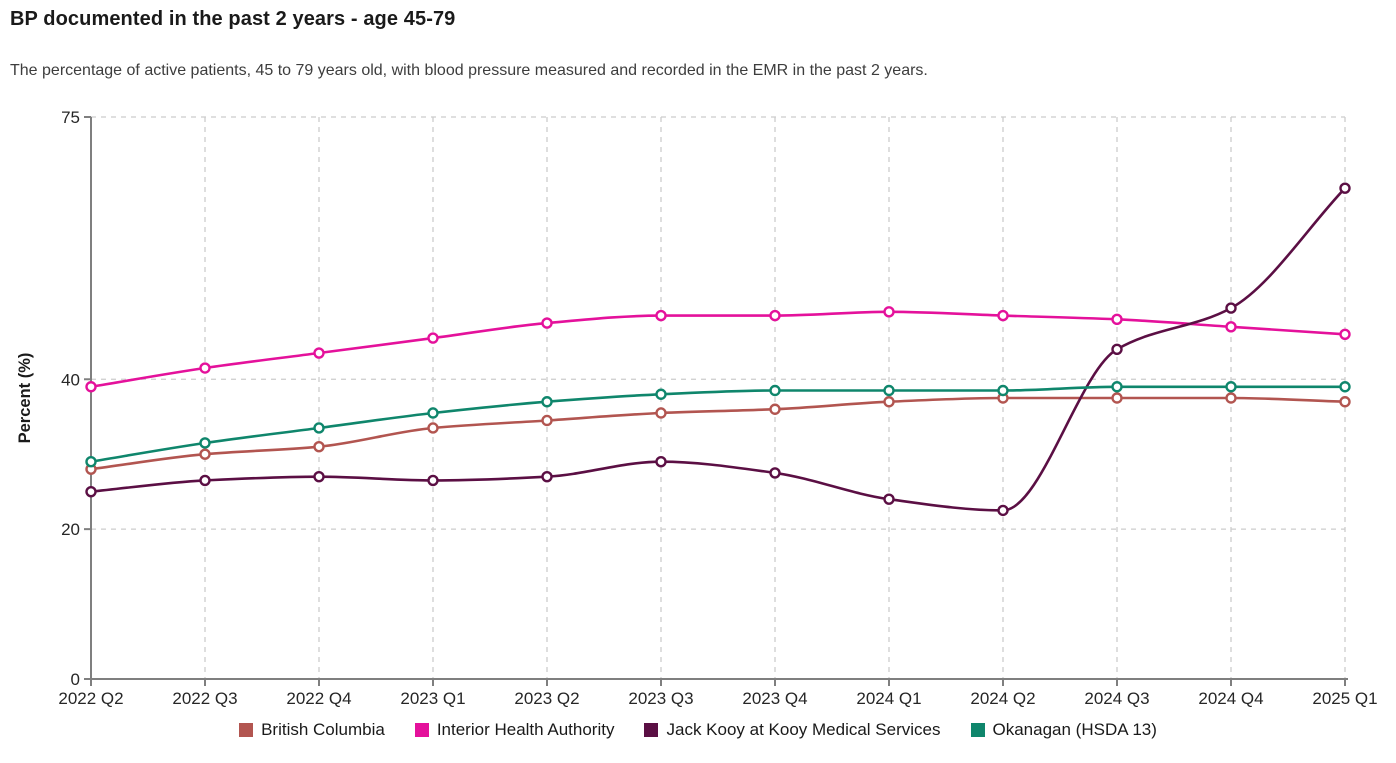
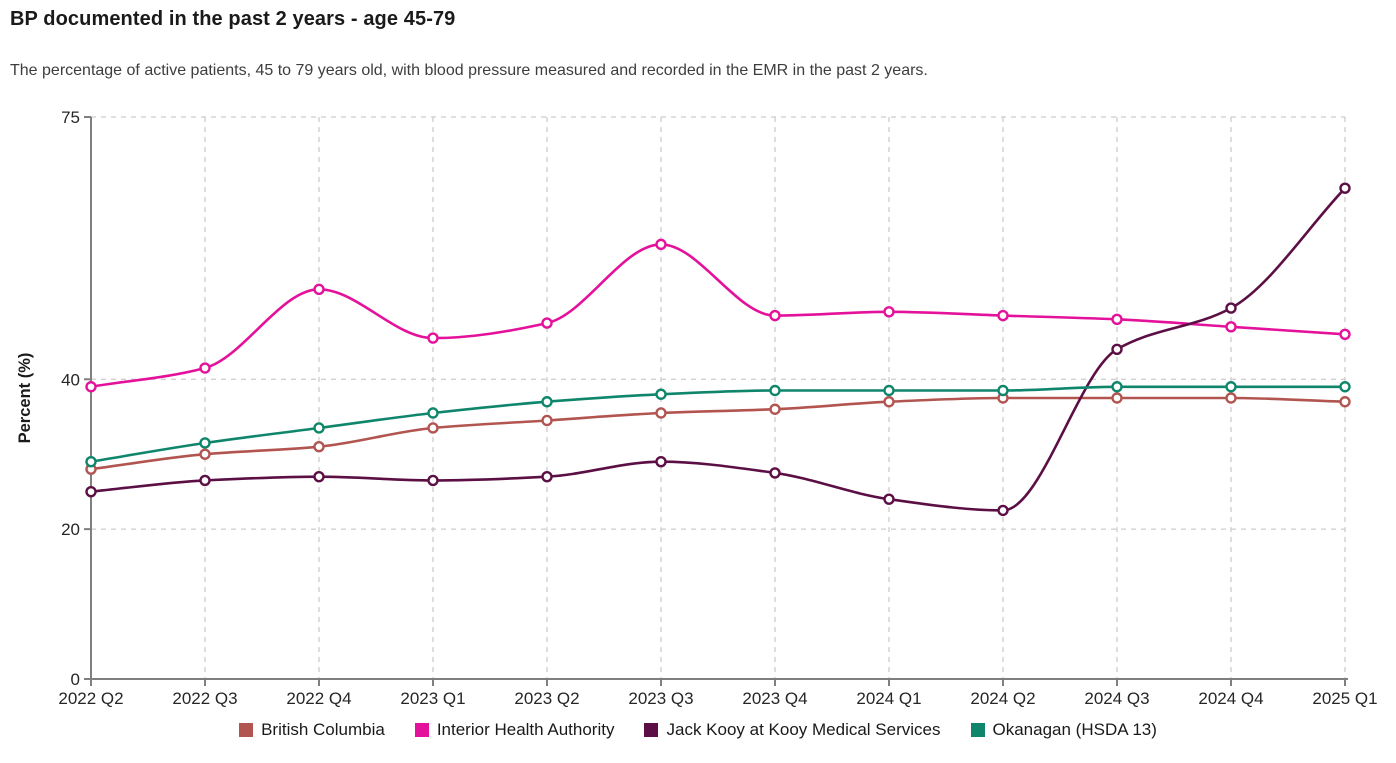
Interior Health Authority/2022 Q4: 44 -> 52
Interior Health Authority/2023 Q3: 48 -> 58
